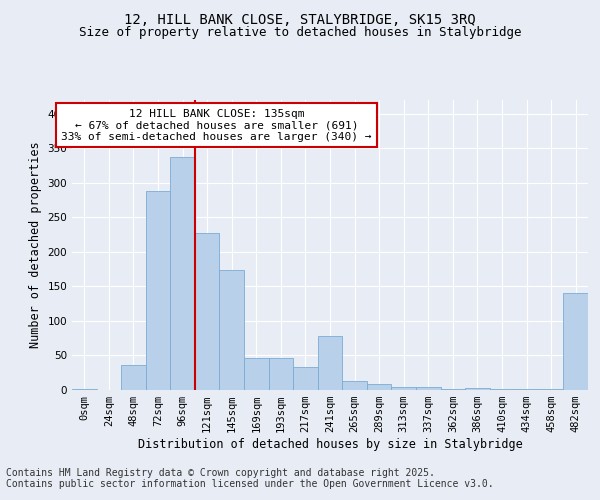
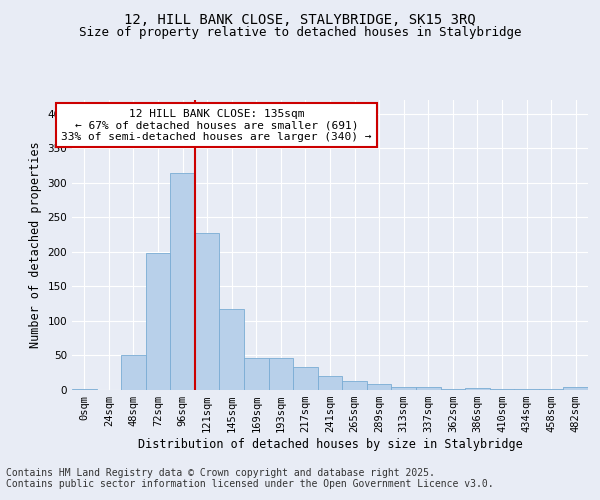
48sqm: 36 -> 51
72sqm: 288 -> 198
96sqm: 338 -> 315
145sqm: 174 -> 117
241sqm: 78 -> 20
482sqm: 140 -> 4
